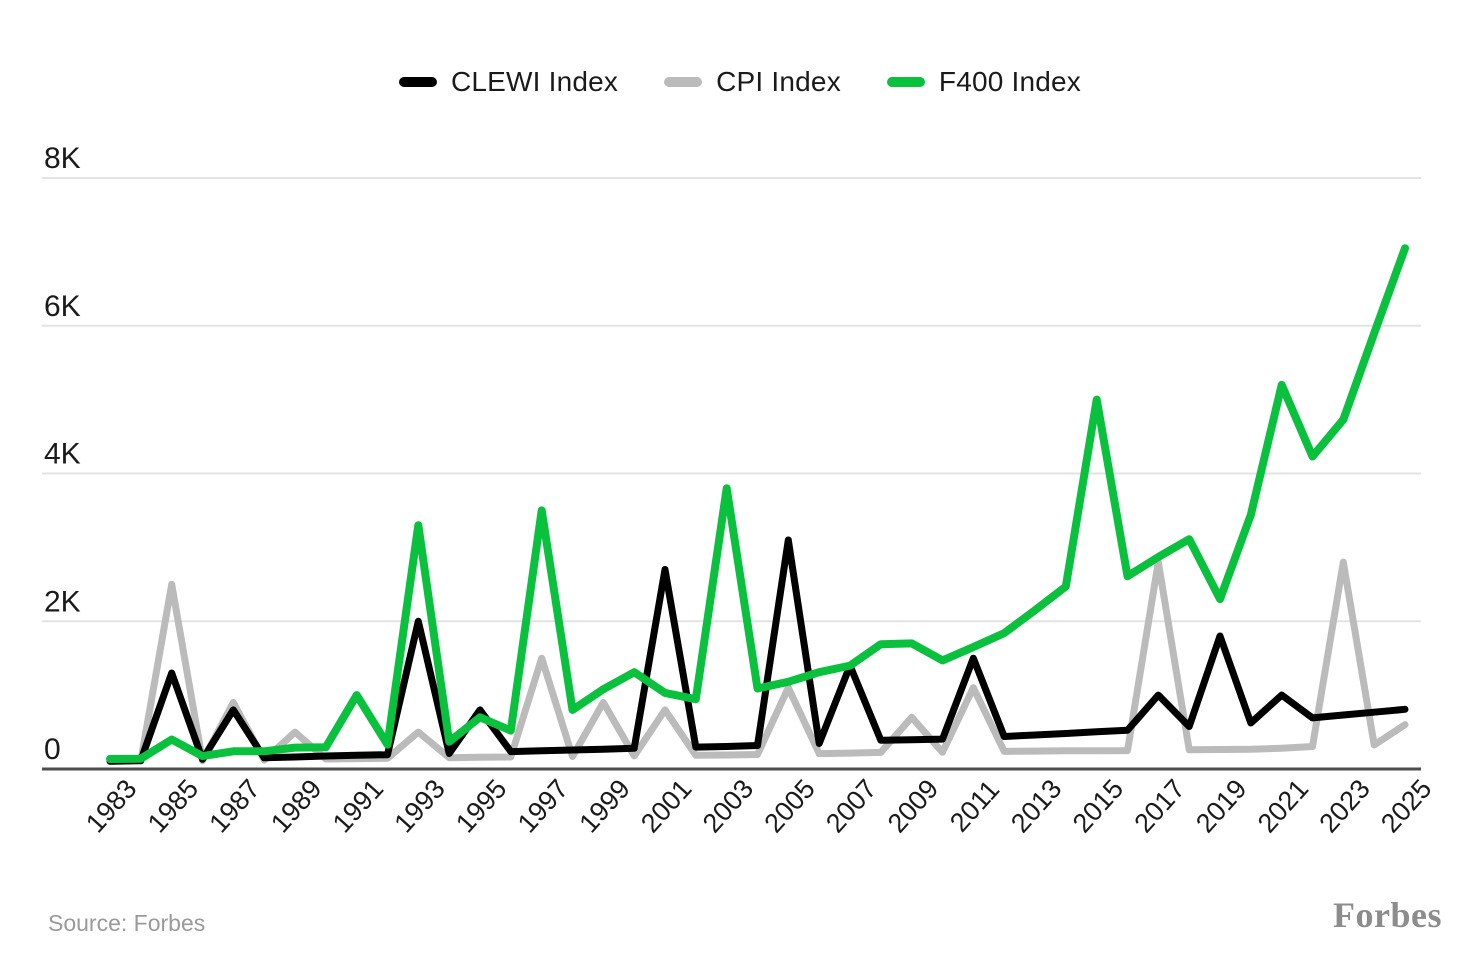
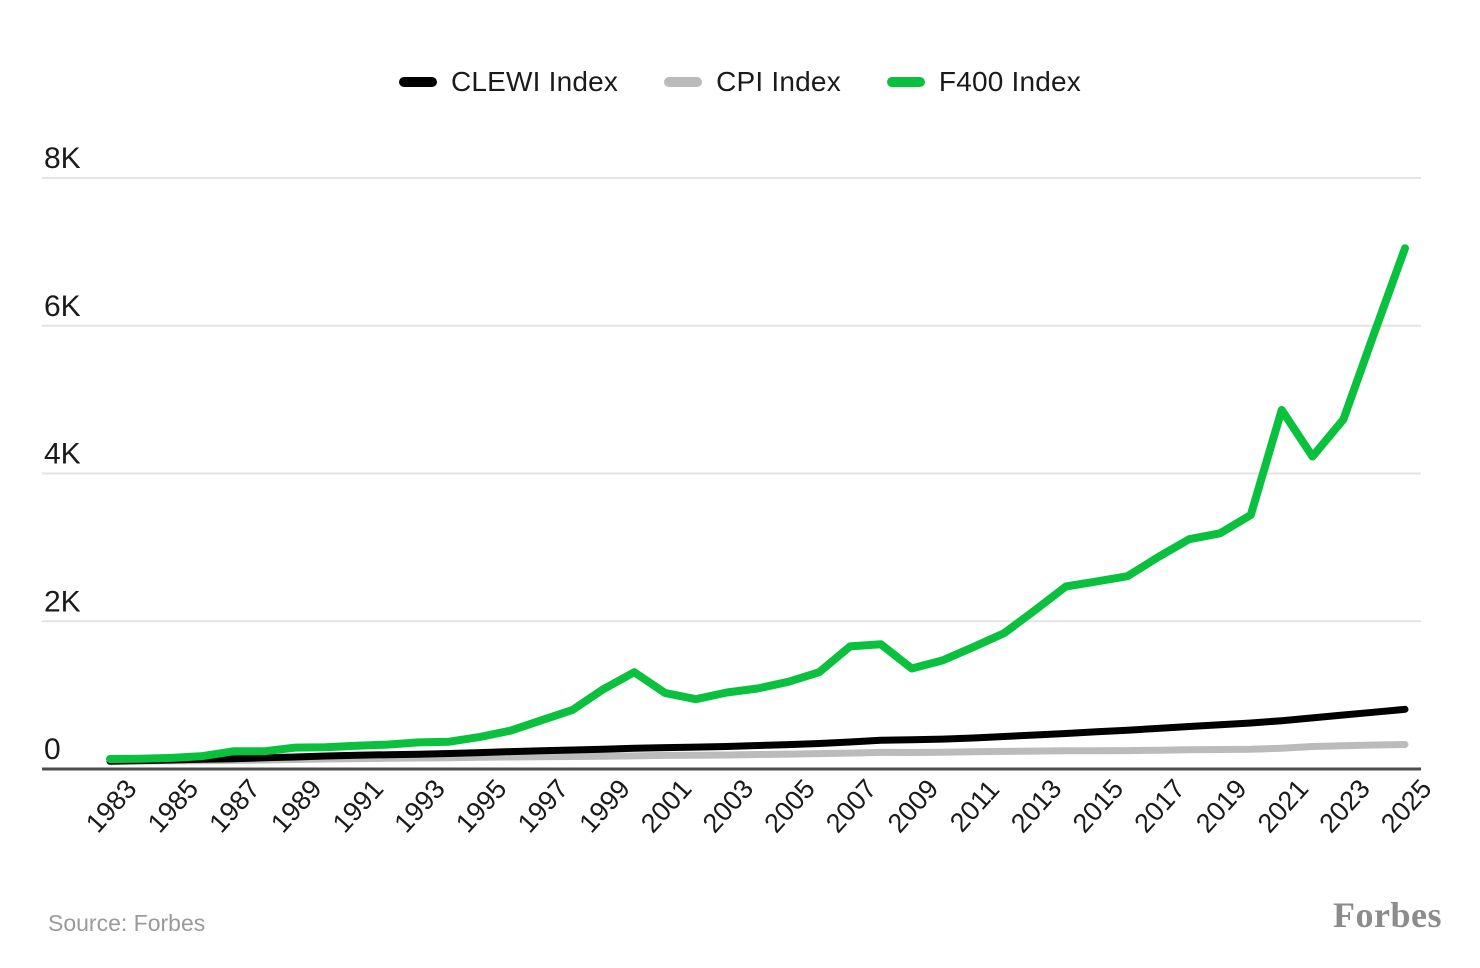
CLEWI Index/1985: 1.3K -> 0.1K
CPI Index/1985: 2.5K -> 0.1K
F400 Index/1985: 0.4K -> 0.2K
CLEWI Index/1987: 0.8K -> 0.1K
CPI Index/1987: 0.9K -> 0.1K
CPI Index/1989: 0.5K -> 0.1K
F400 Index/1991: 1.0K -> 0.3K
CLEWI Index/1993: 2.0K -> 0.2K
CPI Index/1993: 0.5K -> 0.1K
F400 Index/1993: 3.3K -> 0.4K
CLEWI Index/1995: 0.8K -> 0.2K
F400 Index/1995: 0.7K -> 0.4K
CPI Index/1997: 1.5K -> 0.2K
F400 Index/1997: 3.5K -> 0.7K
CPI Index/1999: 0.9K -> 0.2K
CLEWI Index/2001: 2.7K -> 0.3K
CPI Index/2001: 0.8K -> 0.2K
F400 Index/2003: 3.8K -> 1.0K
CLEWI Index/2005: 3.1K -> 0.3K
CPI Index/2005: 1.1K -> 0.2K
CLEWI Index/2007: 1.4K -> 0.4K
F400 Index/2007: 1.4K -> 1.7K
CPI Index/2009: 0.7K -> 0.2K
F400 Index/2009: 1.7K -> 1.4K
CLEWI Index/2011: 1.5K -> 0.4K
CPI Index/2011: 1.1K -> 0.2K
F400 Index/2015: 5.0K -> 2.5K
CLEWI Index/2017: 1.0K -> 0.6K
CPI Index/2017: 2.8K -> 0.3K
CLEWI Index/2019: 1.8K -> 0.6K
F400 Index/2019: 2.3K -> 3.2K
CLEWI Index/2021: 1.0K -> 0.7K
F400 Index/2021: 5.2K -> 4.9K
CPI Index/2023: 2.8K -> 0.3K
CPI Index/2025: 0.6K -> 0.3K
